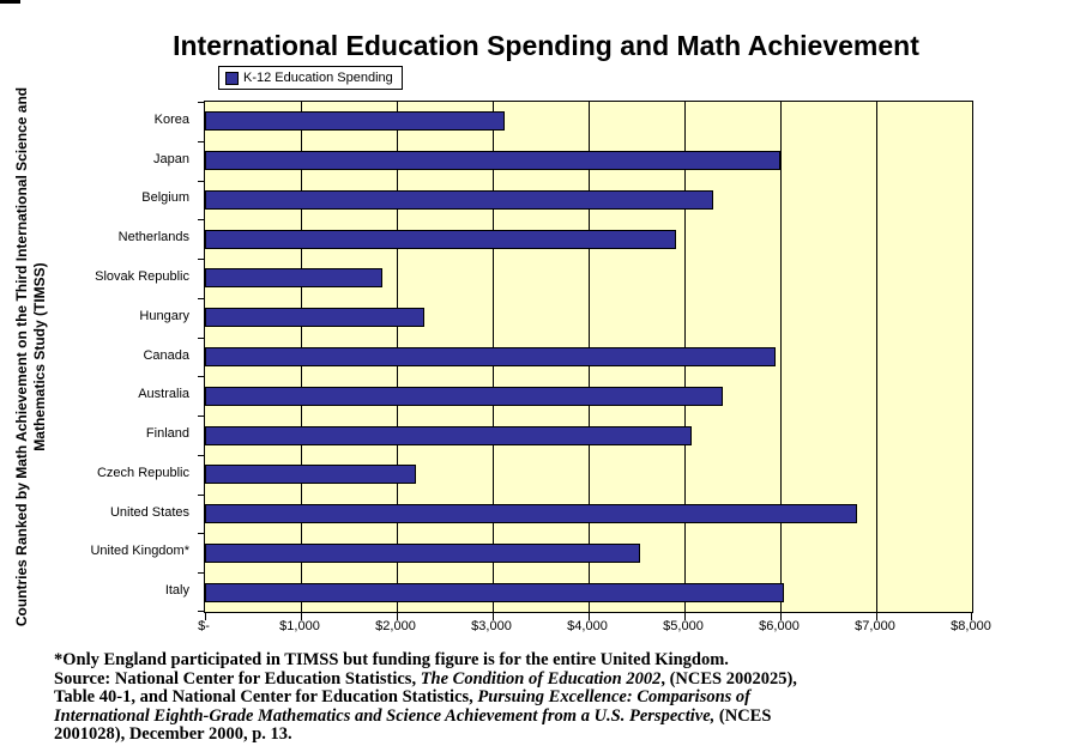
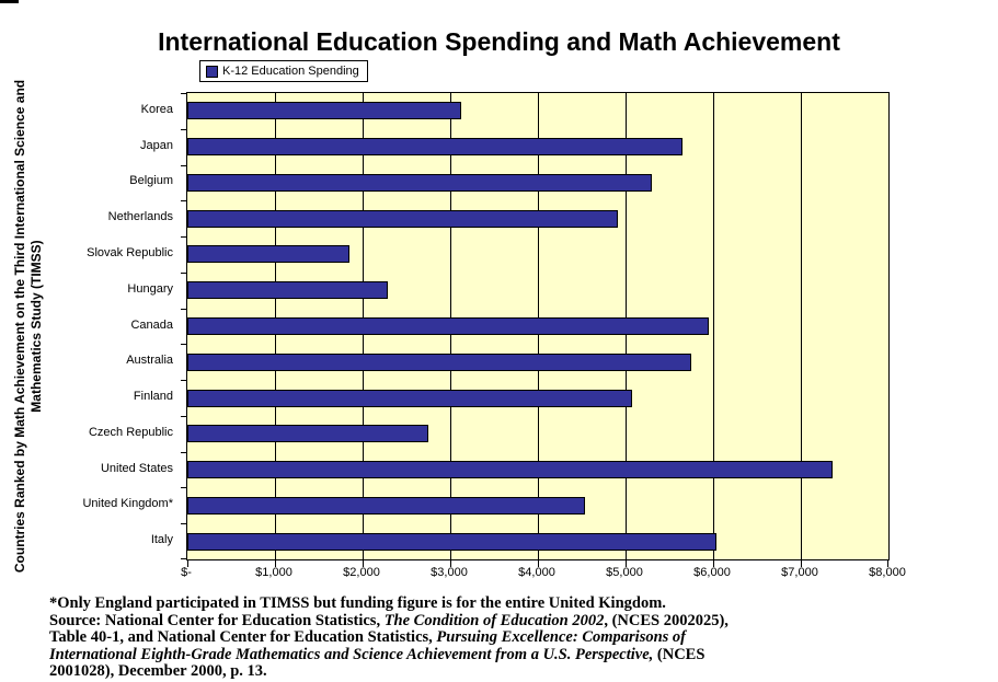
Japan: $6000 -> $5600
Australia: $5400 -> $5800
Czech Republic: $2200 -> $2800
United States: $6800 -> $7400
